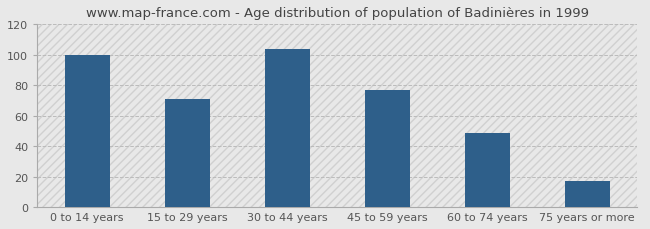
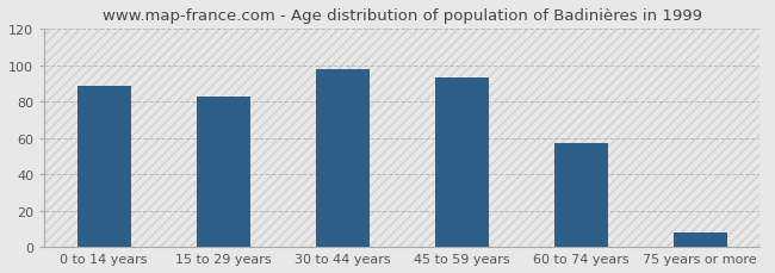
0 to 14 years: 100 -> 89
15 to 29 years: 71 -> 83
30 to 44 years: 104 -> 98
45 to 59 years: 77 -> 93
60 to 74 years: 49 -> 57
75 years or more: 17 -> 8
